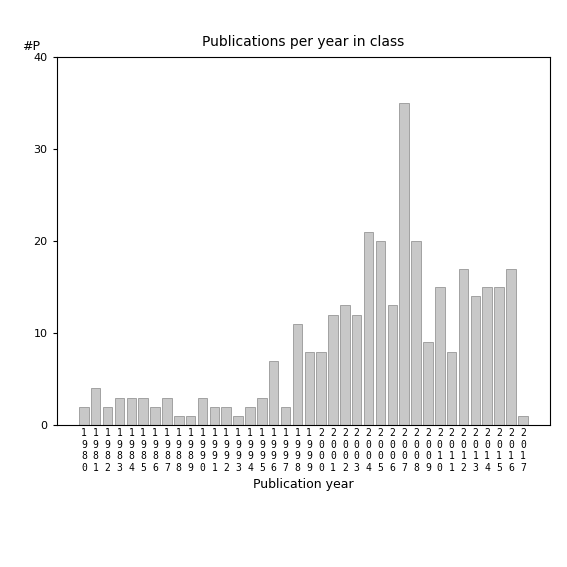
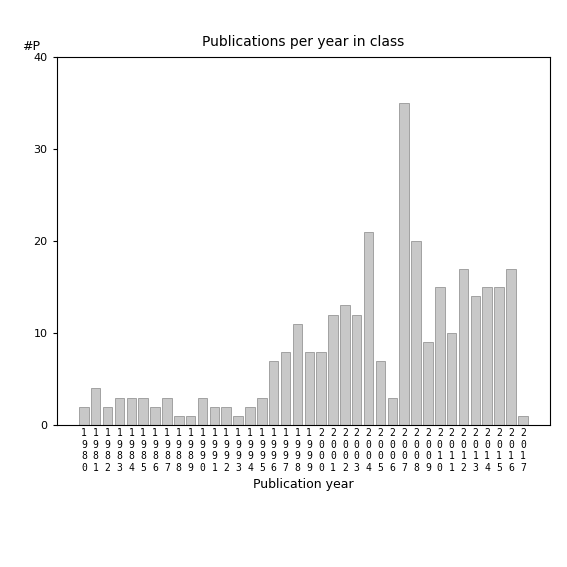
1 9 9 7: 2 -> 8
2 0 0 5: 20 -> 7
2 0 0 6: 13 -> 3
2 0 1 1: 8 -> 10
